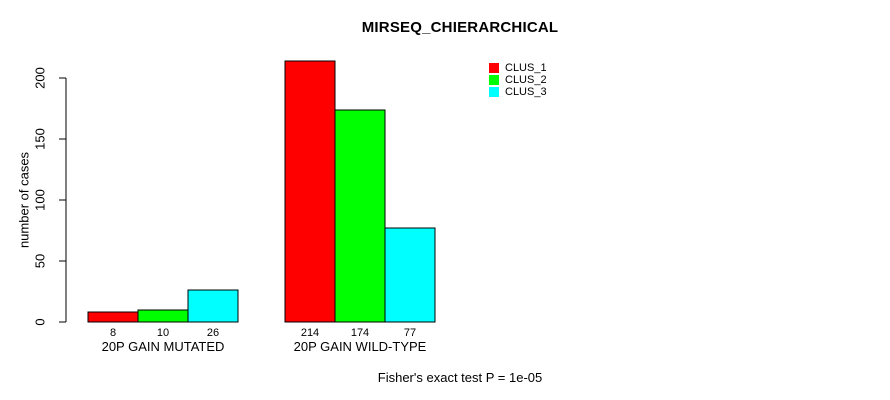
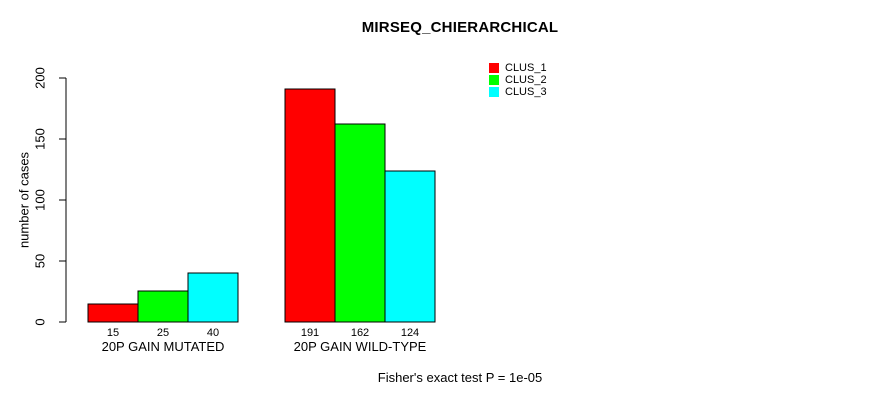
CLUS_1/20P GAIN MUTATED: 8 -> 15
CLUS_2/20P GAIN MUTATED: 10 -> 25
CLUS_3/20P GAIN MUTATED: 26 -> 40
CLUS_1/20P GAIN WILD-TYPE: 214 -> 191
CLUS_2/20P GAIN WILD-TYPE: 174 -> 162
CLUS_3/20P GAIN WILD-TYPE: 77 -> 124
